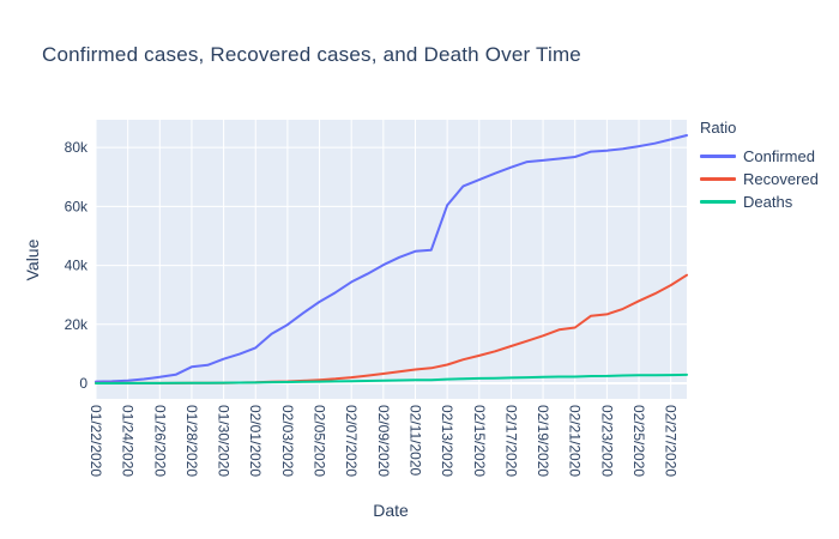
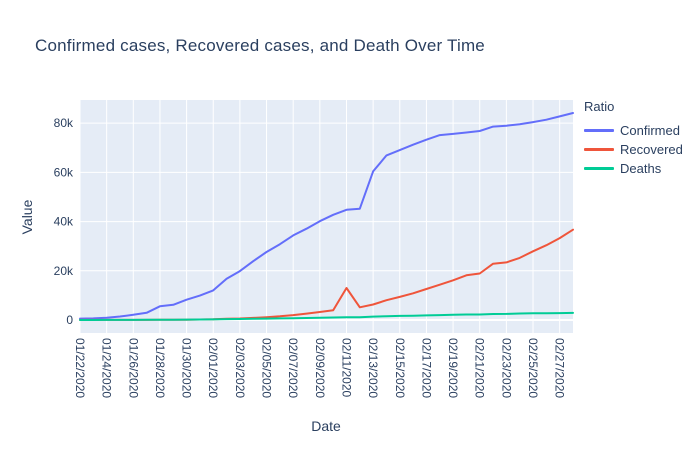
Recovered/02/11/2020: 5k -> 13k
